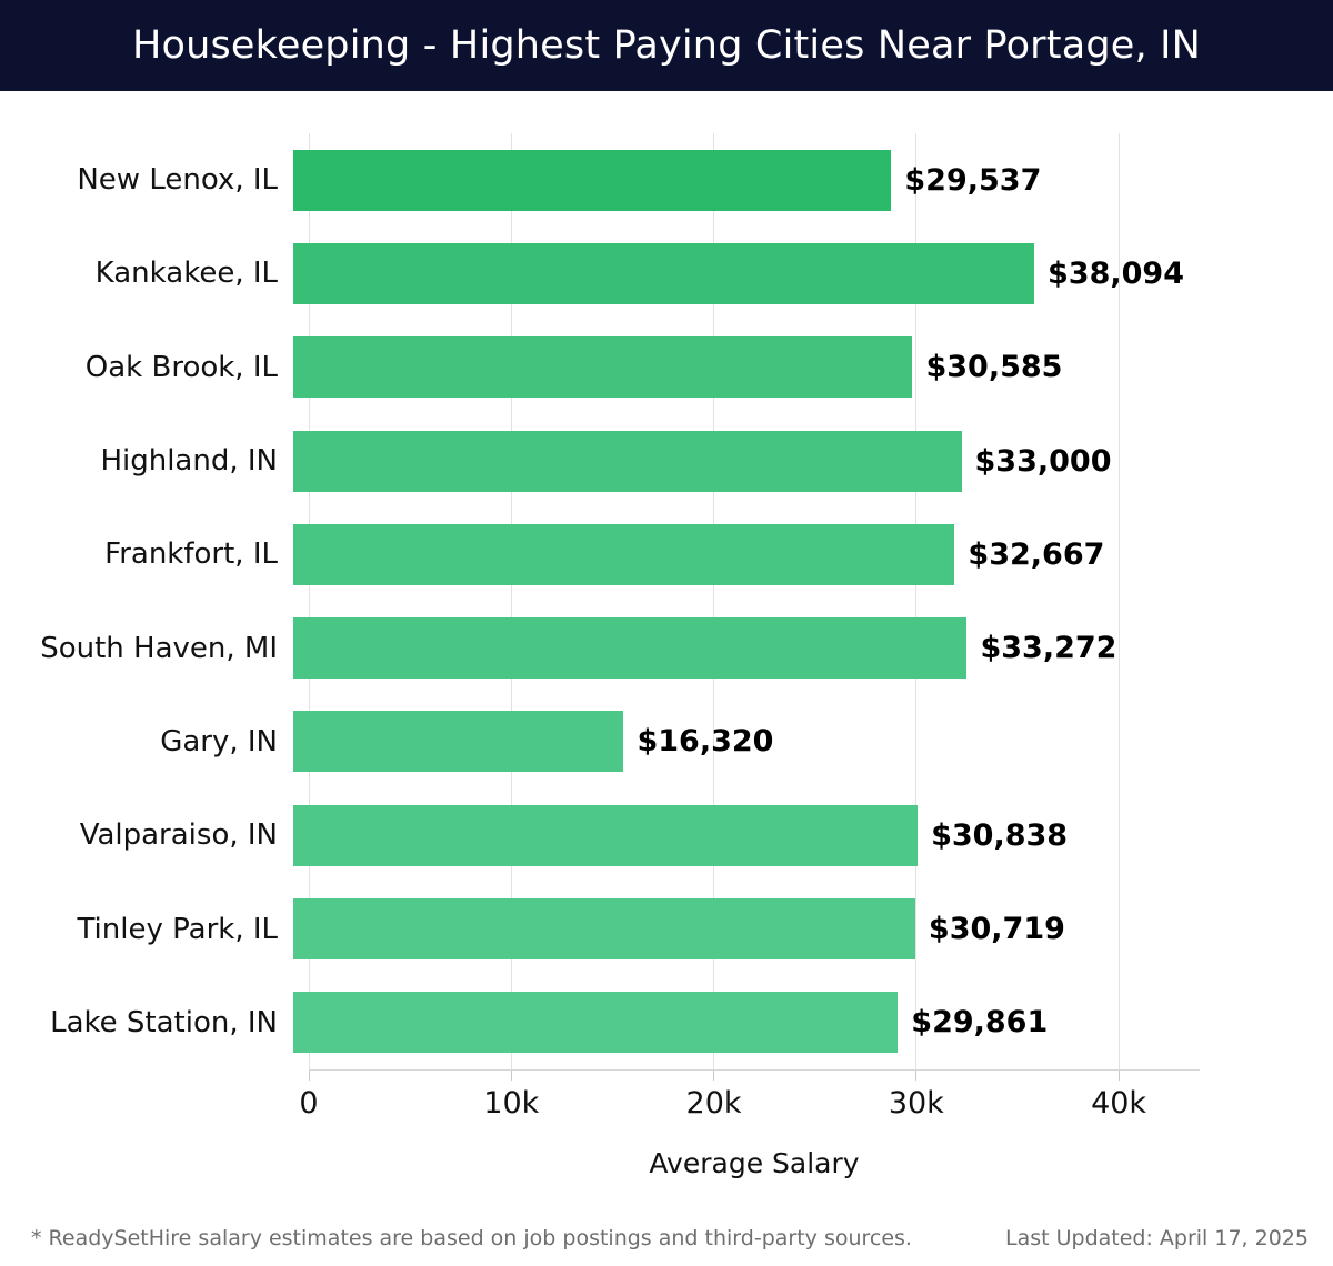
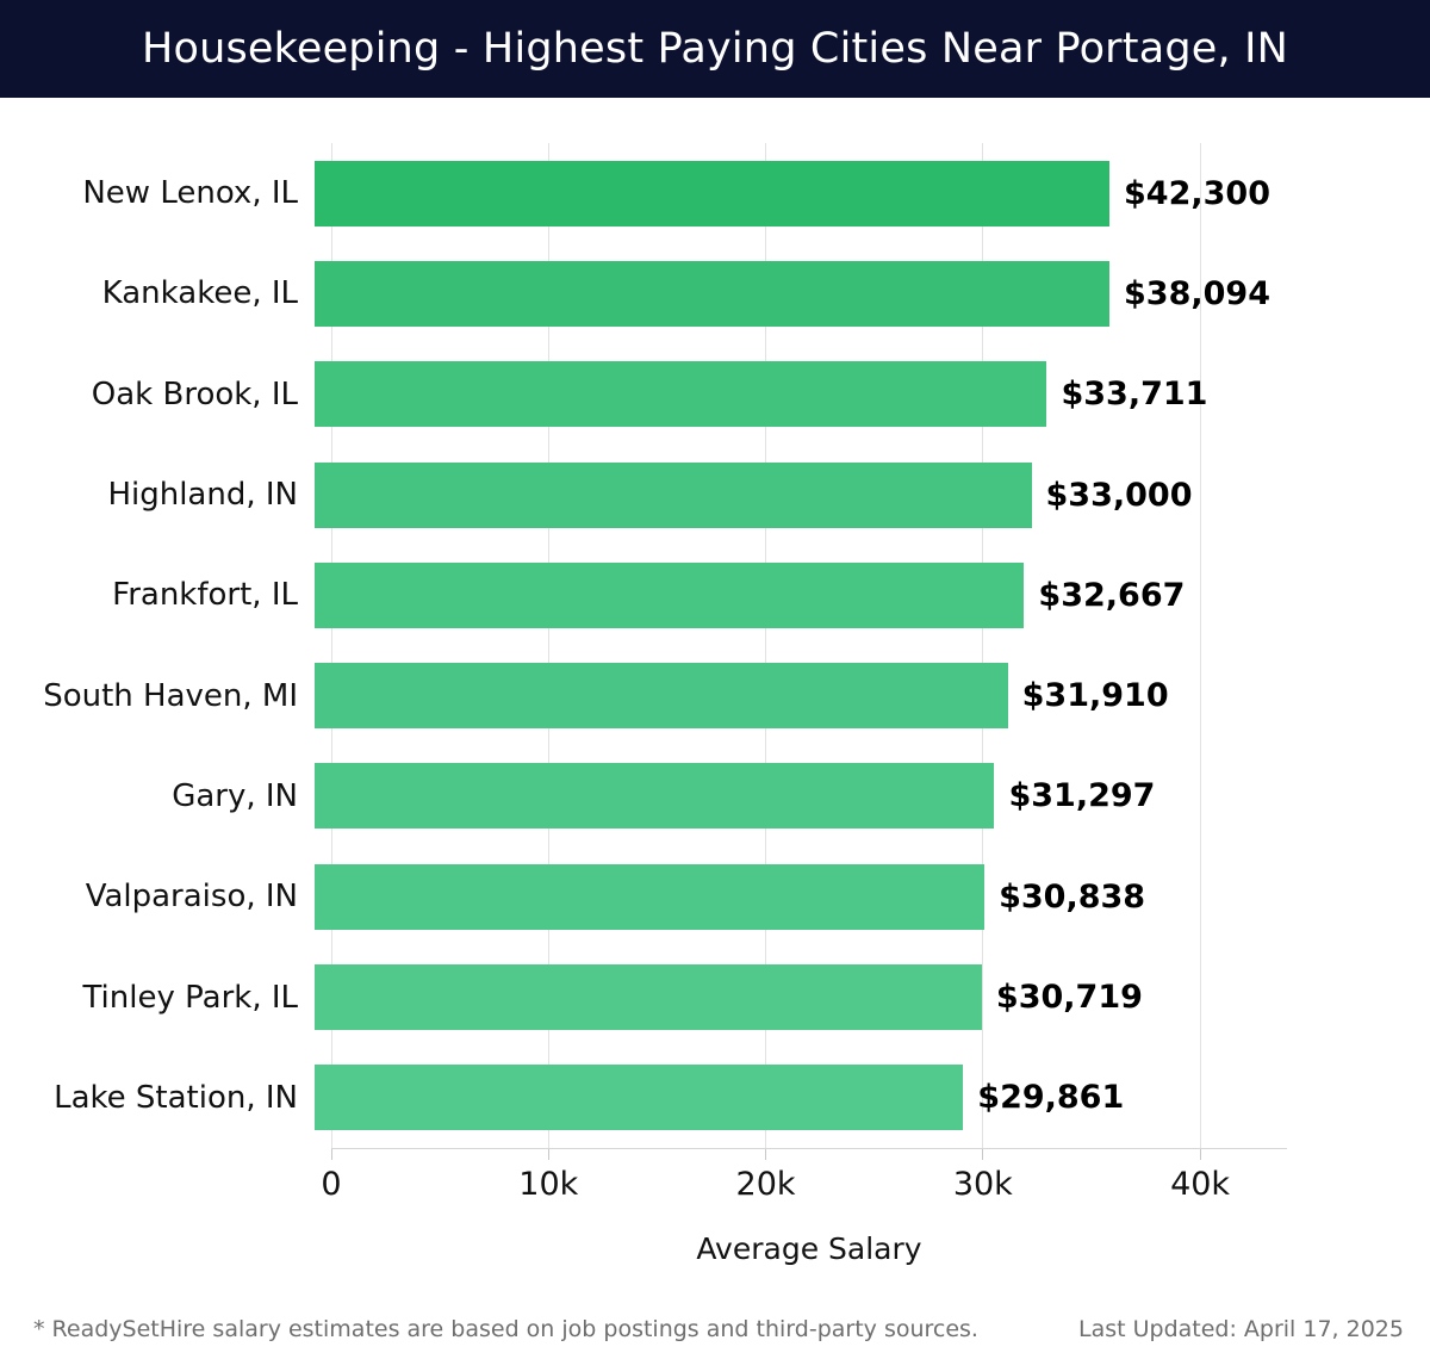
New Lenox, IL: $29,537 -> $42,300
Oak Brook, IL: $30,585 -> $33,711
South Haven, MI: $33,272 -> $31,910
Gary, IN: $16,320 -> $31,297
